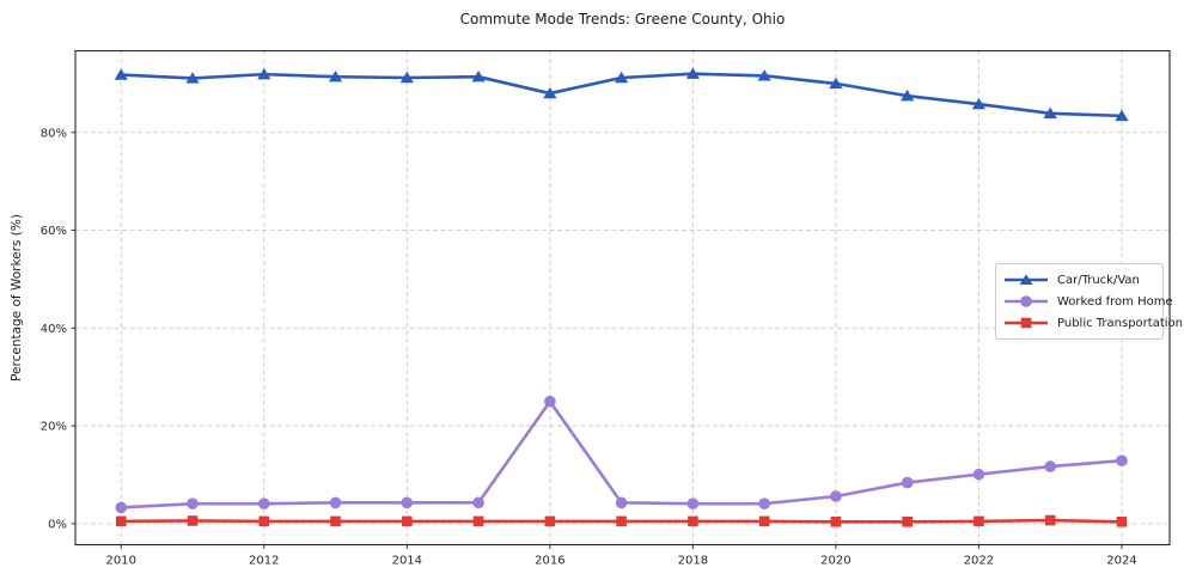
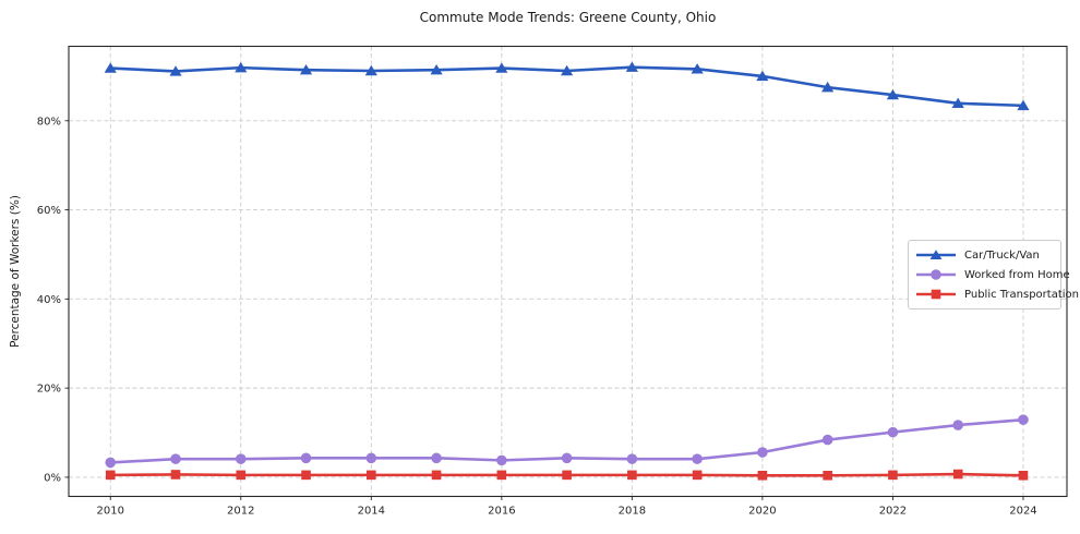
Car/Truck/Van/2016: 88% -> 92%
Worked from Home/2016: 25% -> 4%
